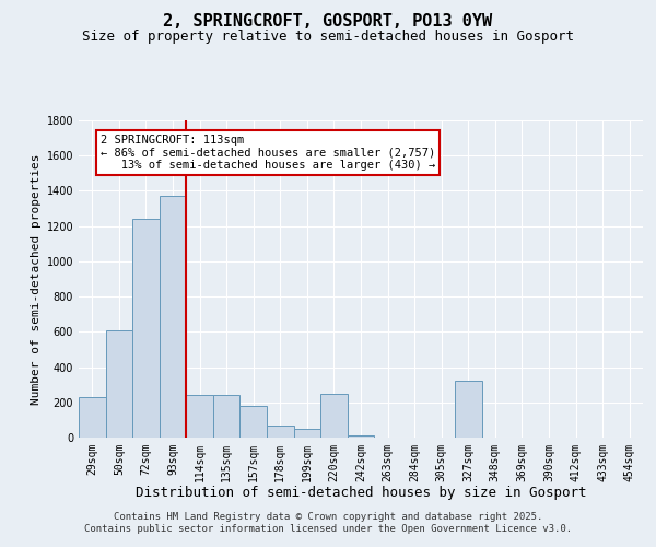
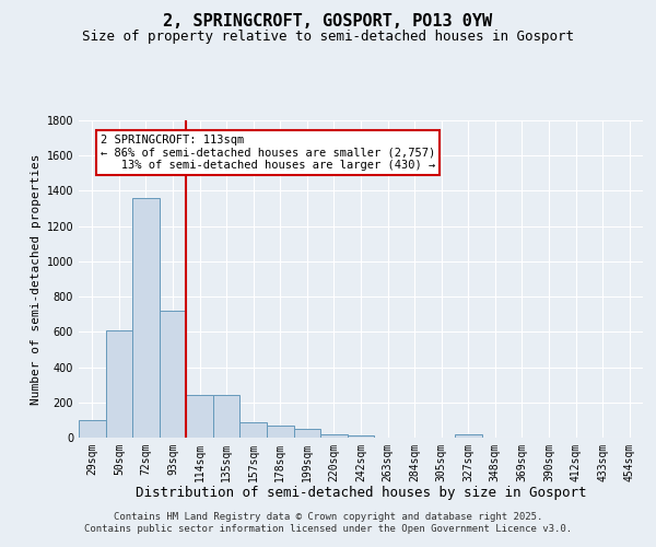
29sqm: 230 -> 100
72sqm: 1240 -> 1360
93sqm: 1370 -> 720
157sqm: 180 -> 90
220sqm: 250 -> 20
327sqm: 320 -> 20
